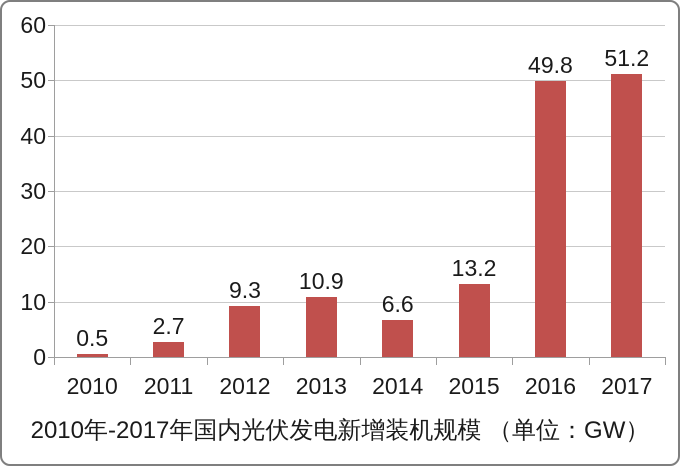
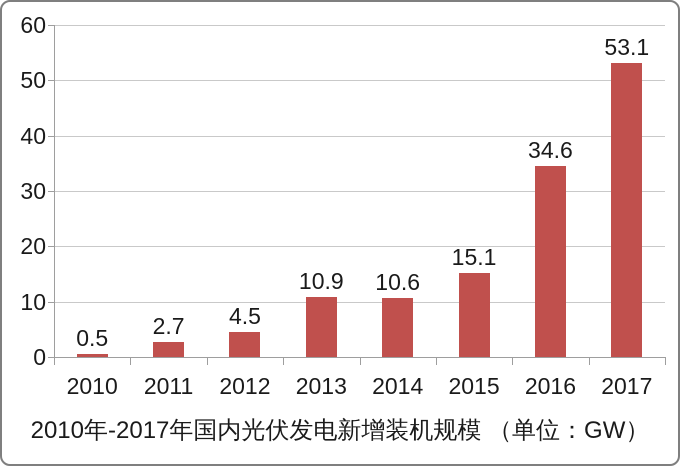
2012: 9.3 -> 4.5
2014: 6.6 -> 10.6
2015: 13.2 -> 15.1
2016: 49.8 -> 34.6
2017: 51.2 -> 53.1
